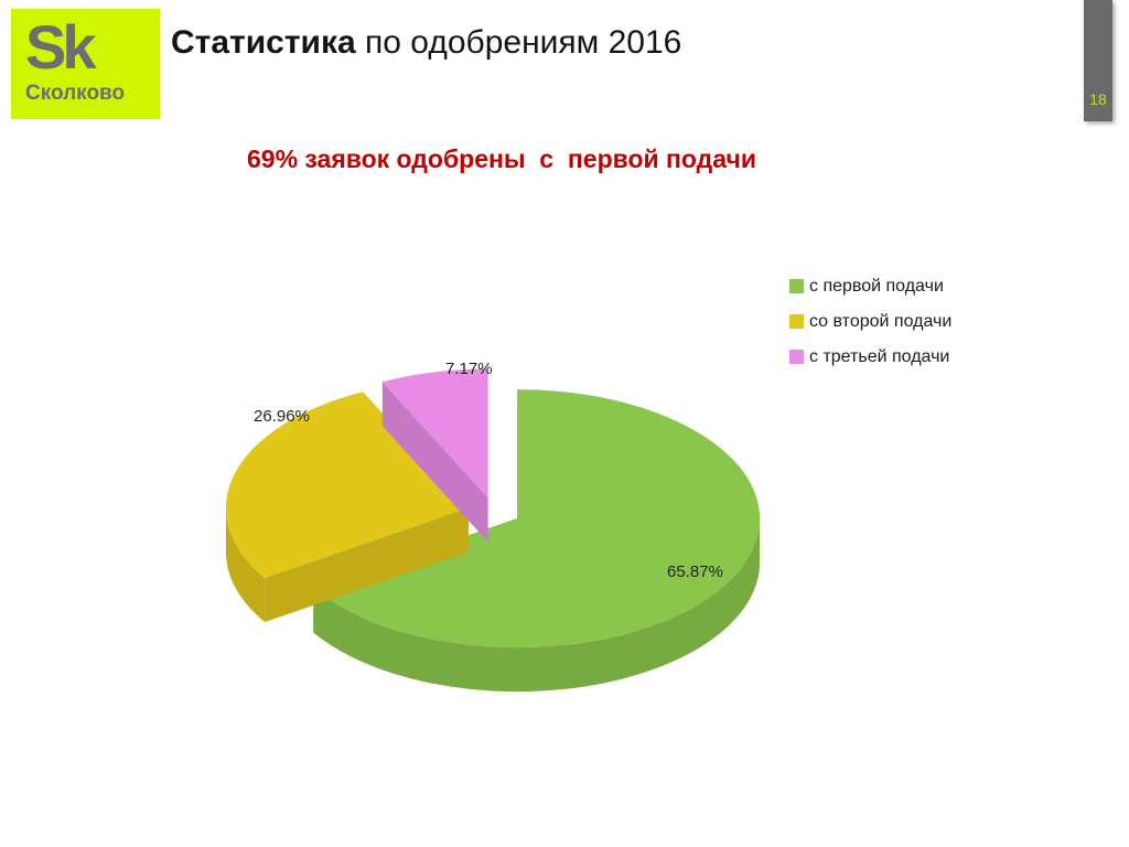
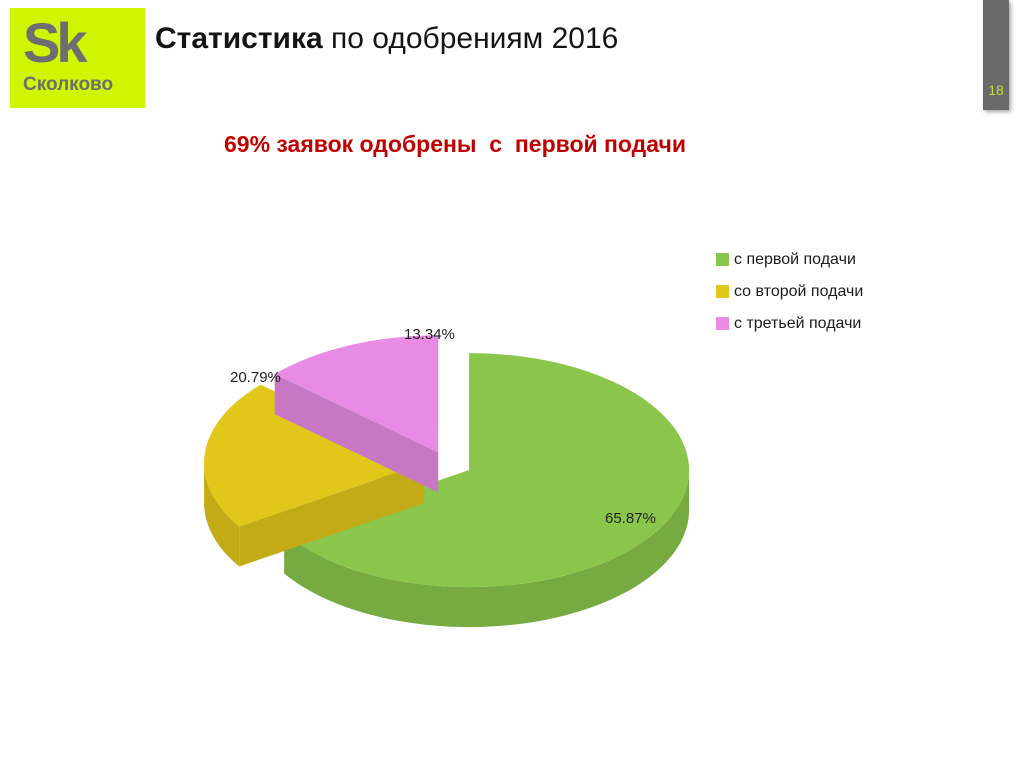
со второй подачи: 26.96% -> 20.79%
с третьей подачи: 7.17% -> 13.34%
